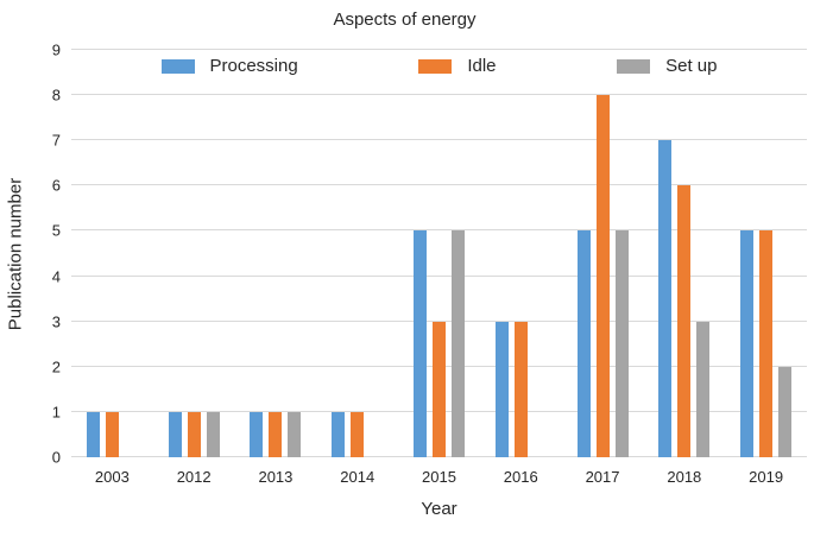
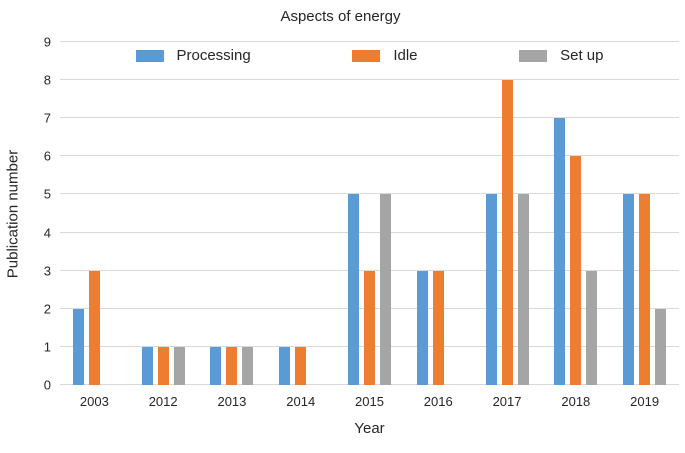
Processing/2003: 1 -> 2
Idle/2003: 1 -> 3
